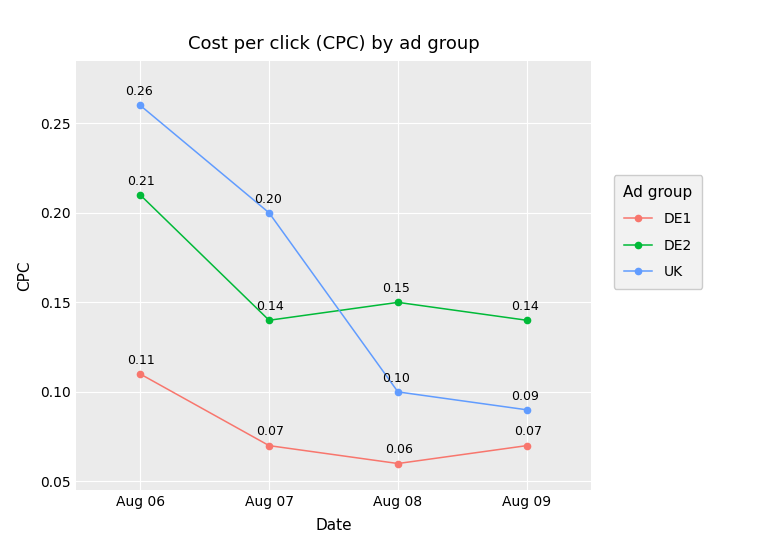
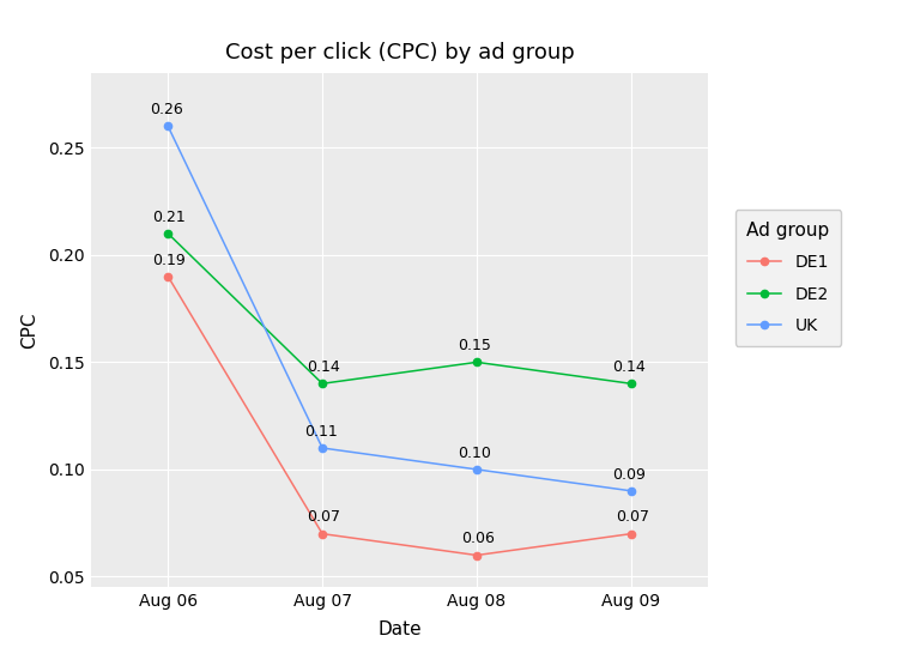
DE1/Aug 06: 0.11 -> 0.19
UK/Aug 07: 0.20 -> 0.11
